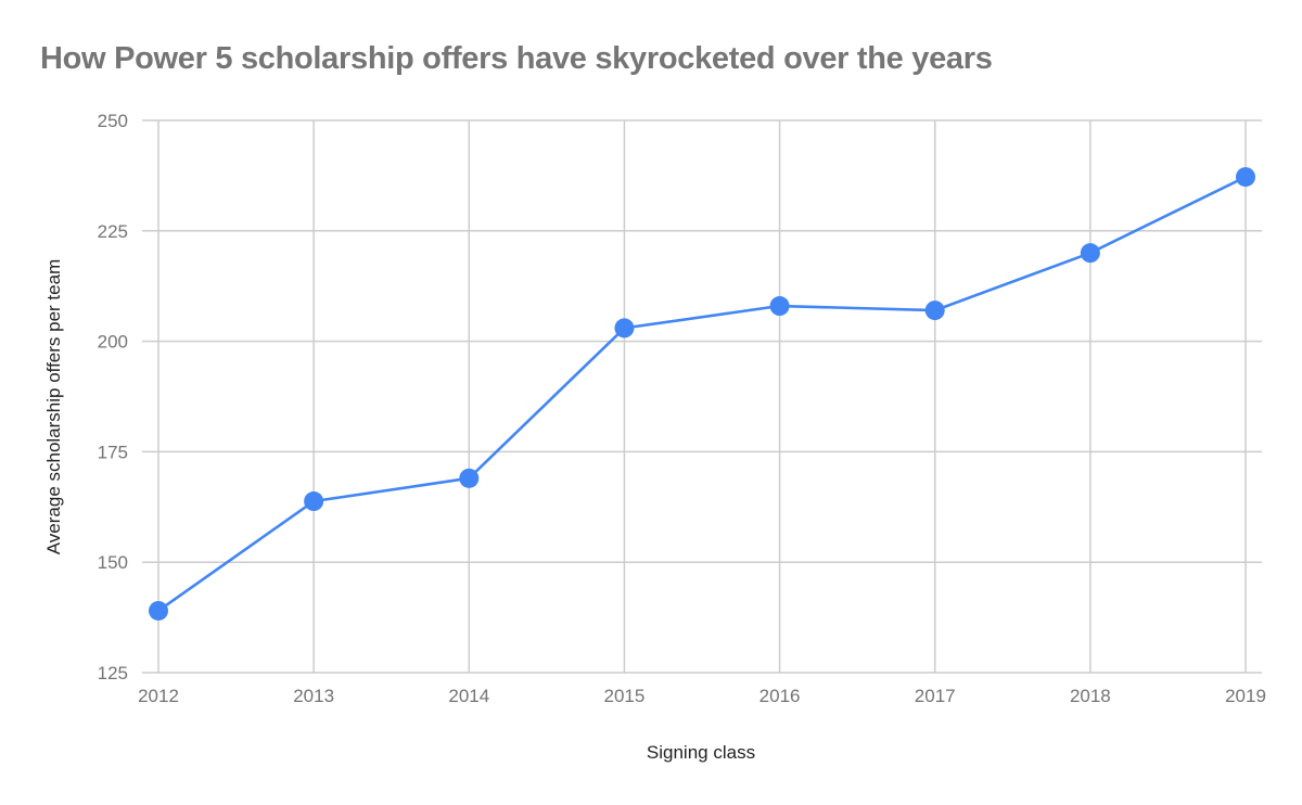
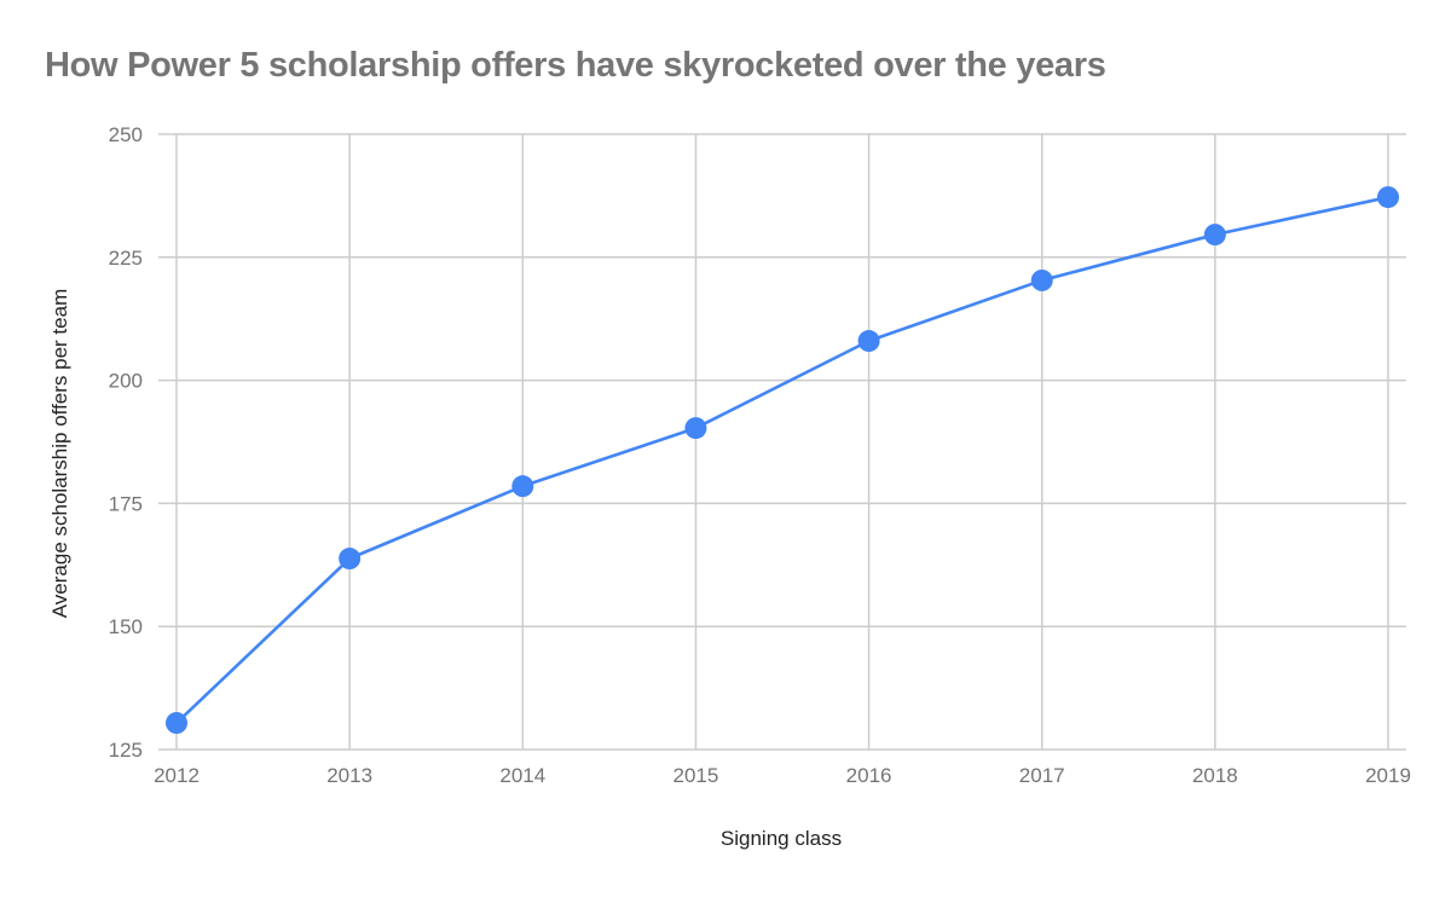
2012: 139 -> 130
2014: 169 -> 178
2015: 203 -> 190
2017: 207 -> 220
2018: 220 -> 230
